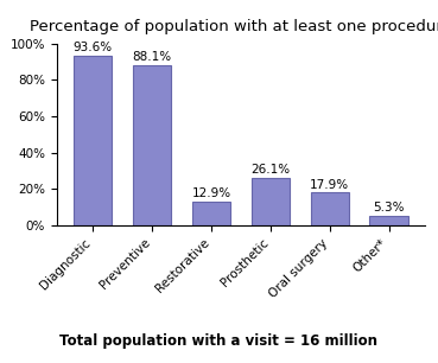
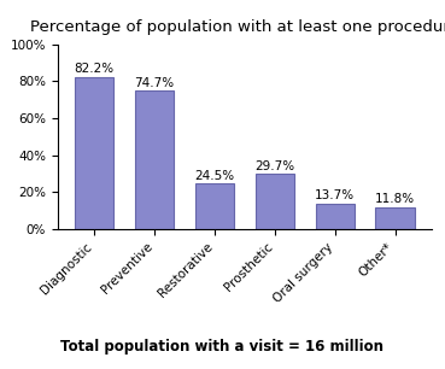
Diagnostic: 93.6% -> 82.2%
Preventive: 88.1% -> 74.7%
Restorative: 12.9% -> 24.5%
Prosthetic: 26.1% -> 29.7%
Oral surgery: 17.9% -> 13.7%
Other*: 5.3% -> 11.8%
